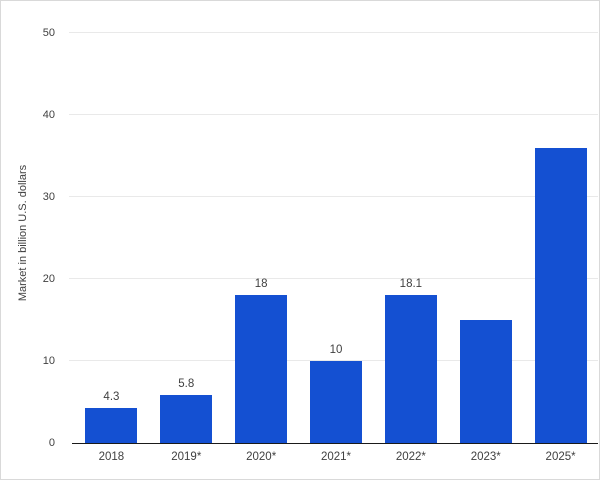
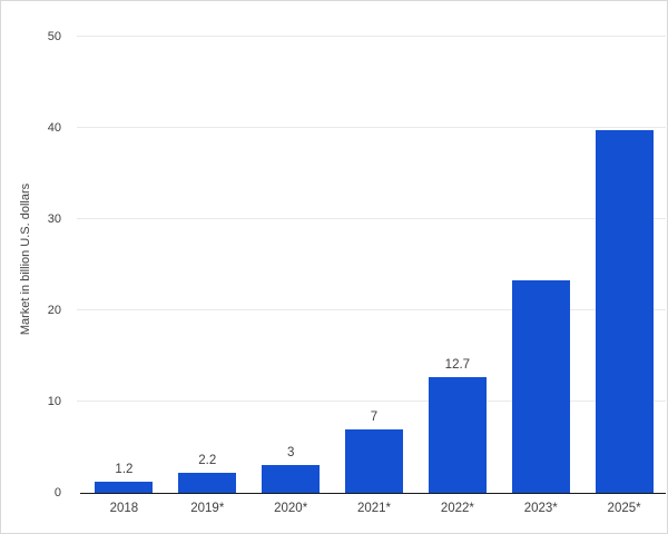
2018: 4.3 -> 1.2
2019*: 5.8 -> 2.2
2020*: 18 -> 3
2021*: 10 -> 7
2022*: 18.1 -> 12.7
2023*: 15 -> 23
2025*: 36 -> 40
